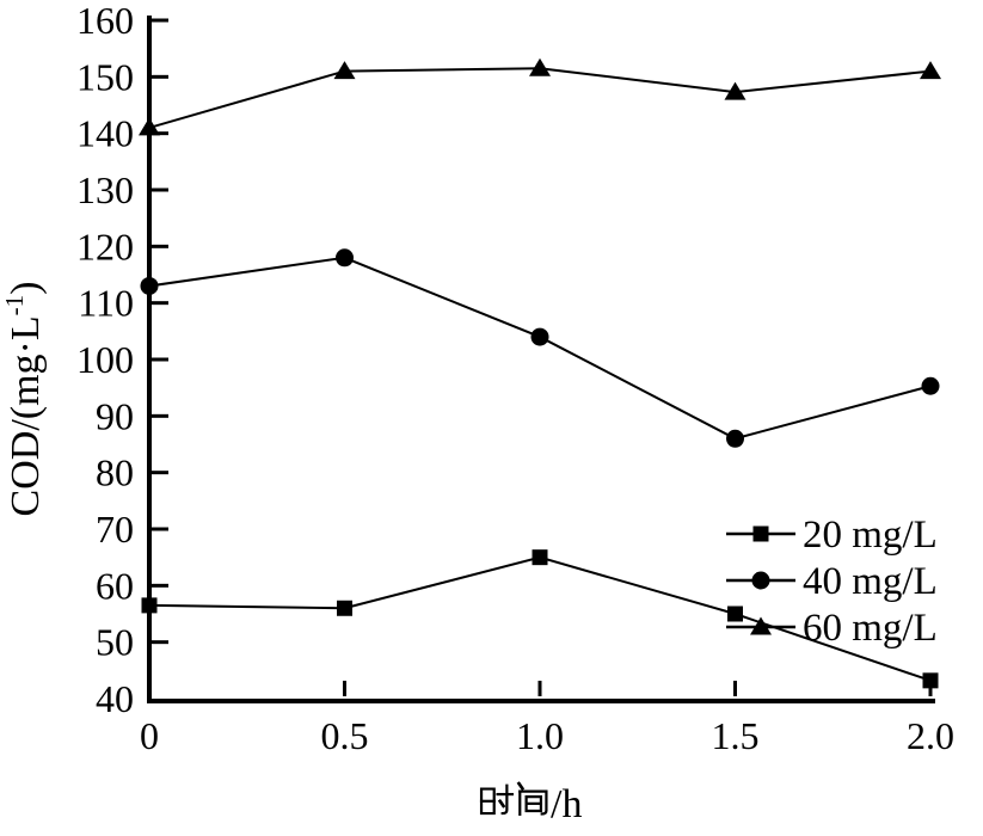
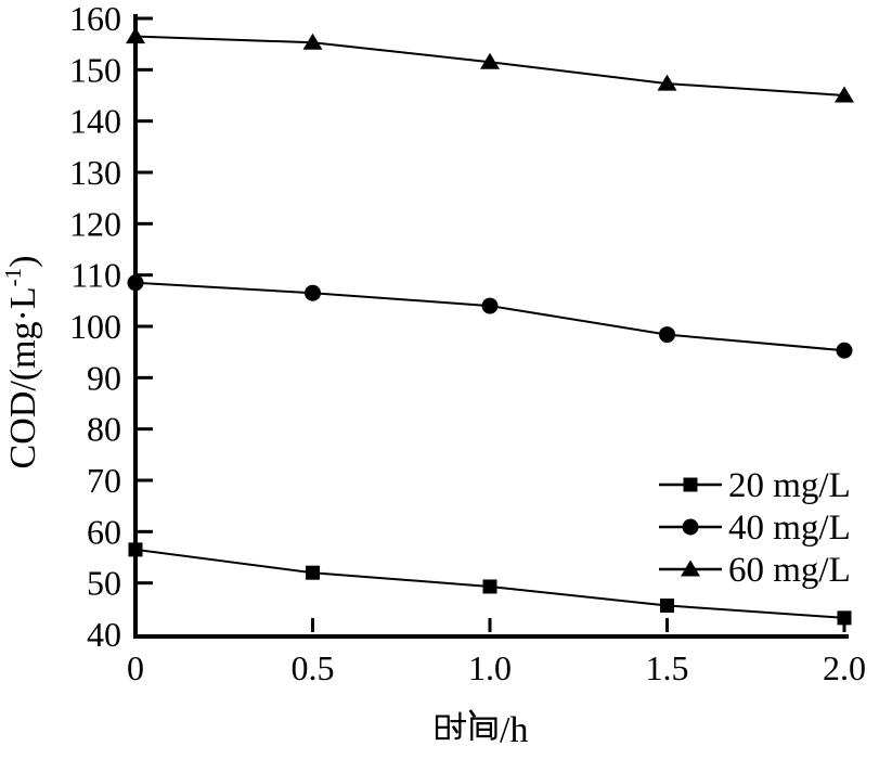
40 mg/L/0: 113 -> 108
60 mg/L/0: 141 -> 156
20 mg/L/0.5: 56 -> 52
40 mg/L/0.5: 118 -> 106
60 mg/L/0.5: 151 -> 155
20 mg/L/1.0: 65 -> 49
20 mg/L/1.5: 55 -> 46
40 mg/L/1.5: 86 -> 98
60 mg/L/2.0: 151 -> 145
